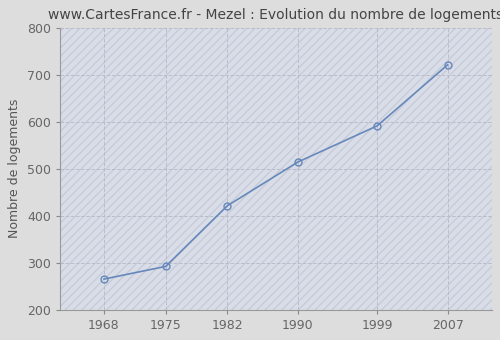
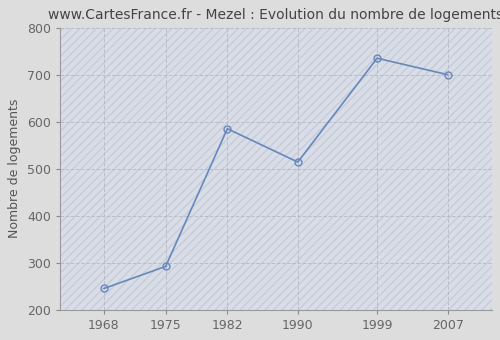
1968: 265 -> 245
1982: 421 -> 585
1999: 591 -> 735
2007: 721 -> 700
